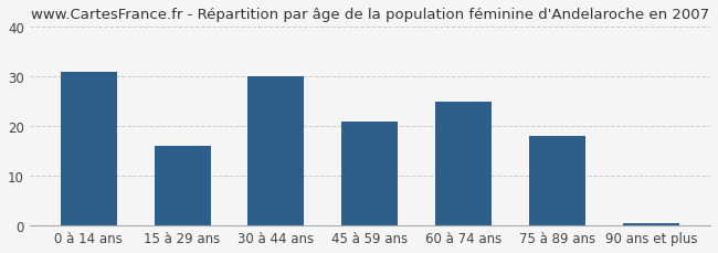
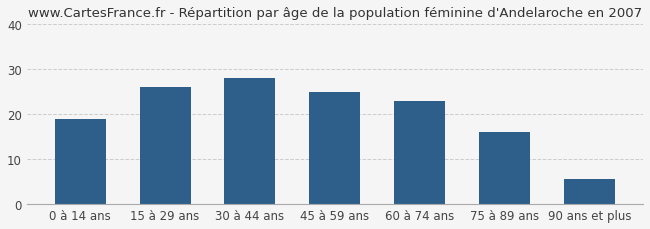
0 à 14 ans: 31.0 -> 19.0
15 à 29 ans: 16.0 -> 26.0
30 à 44 ans: 30.0 -> 28.0
45 à 59 ans: 21.0 -> 25.0
60 à 74 ans: 25.0 -> 23.0
75 à 89 ans: 18.0 -> 16.0
90 ans et plus: 0.5 -> 5.5
